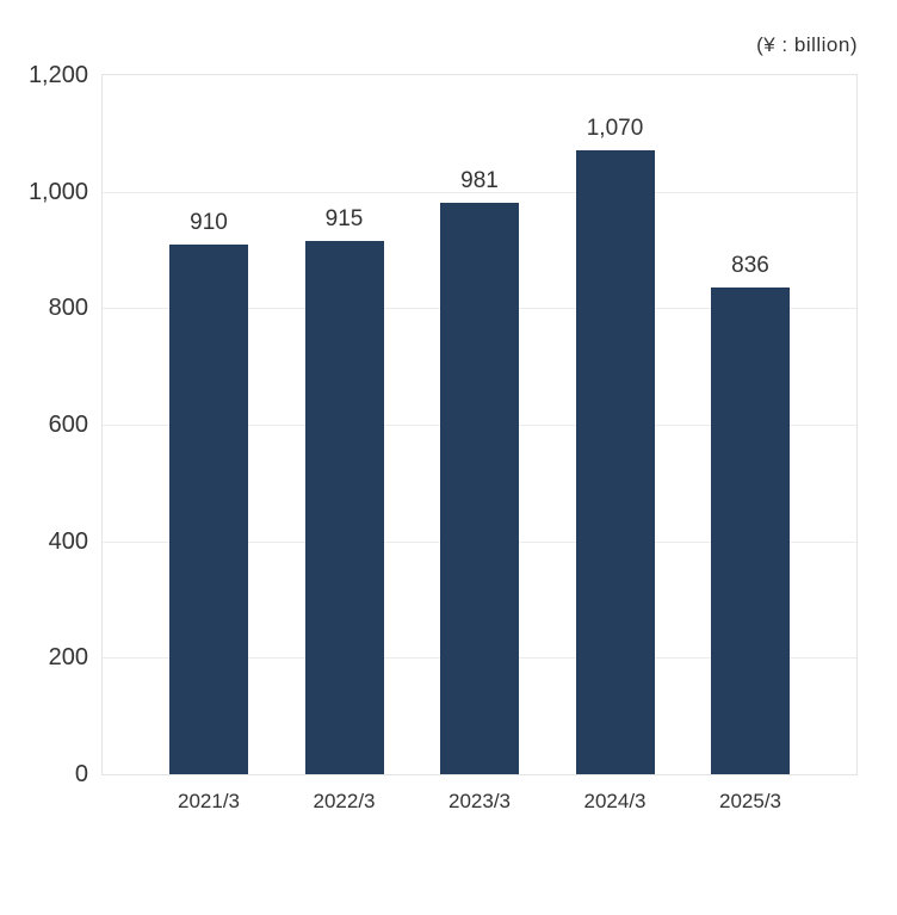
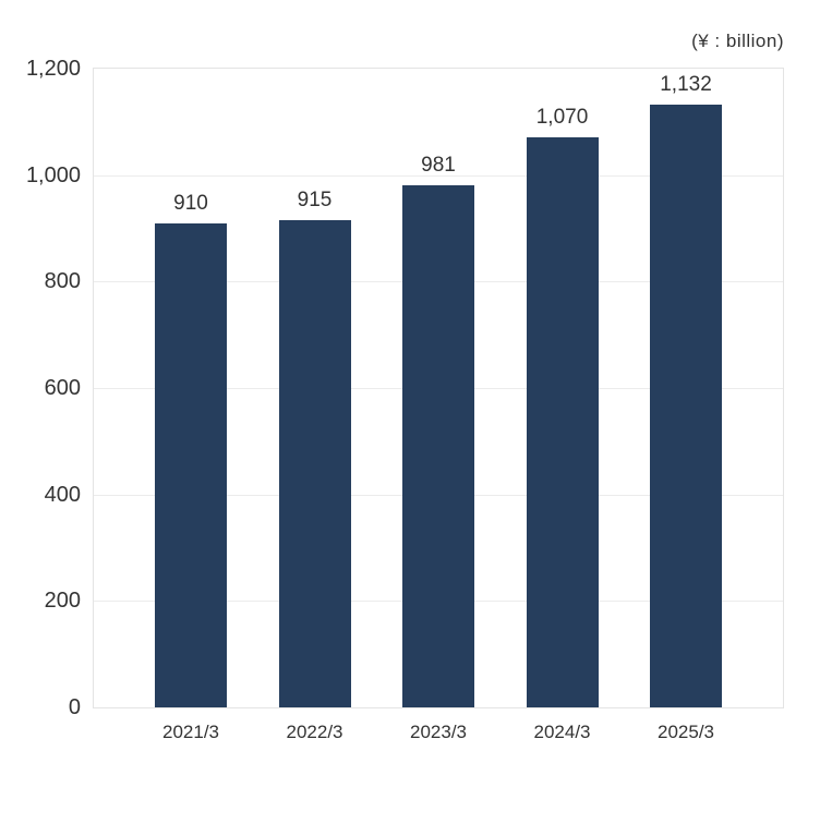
2025/3: 836 -> 1,132
